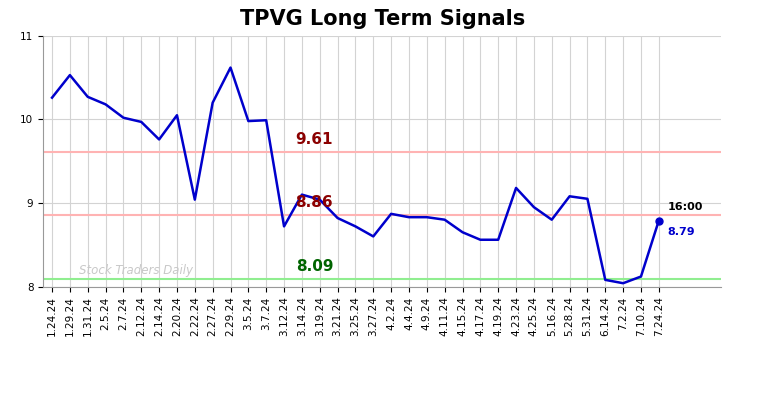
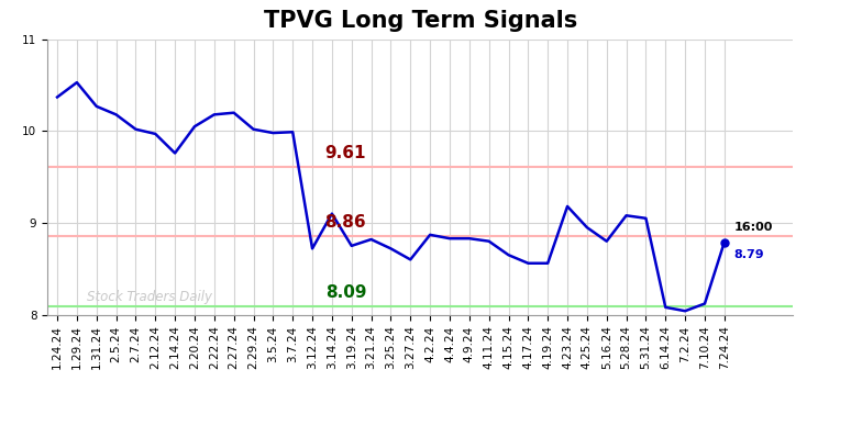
1.24.24: 10.26 -> 10.37
2.22.24: 9.04 -> 10.18
2.29.24: 10.62 -> 10.02
3.19.24: 9.04 -> 8.75
